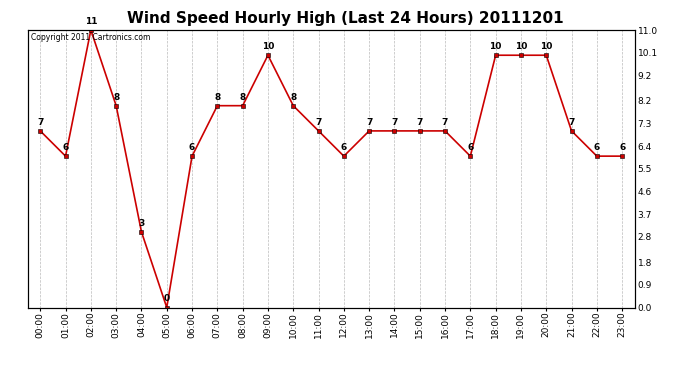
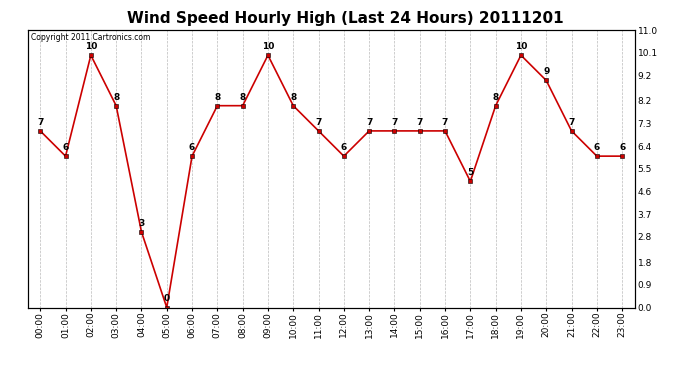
02:00: 11 -> 10
17:00: 6 -> 5
18:00: 10 -> 8
20:00: 10 -> 9
